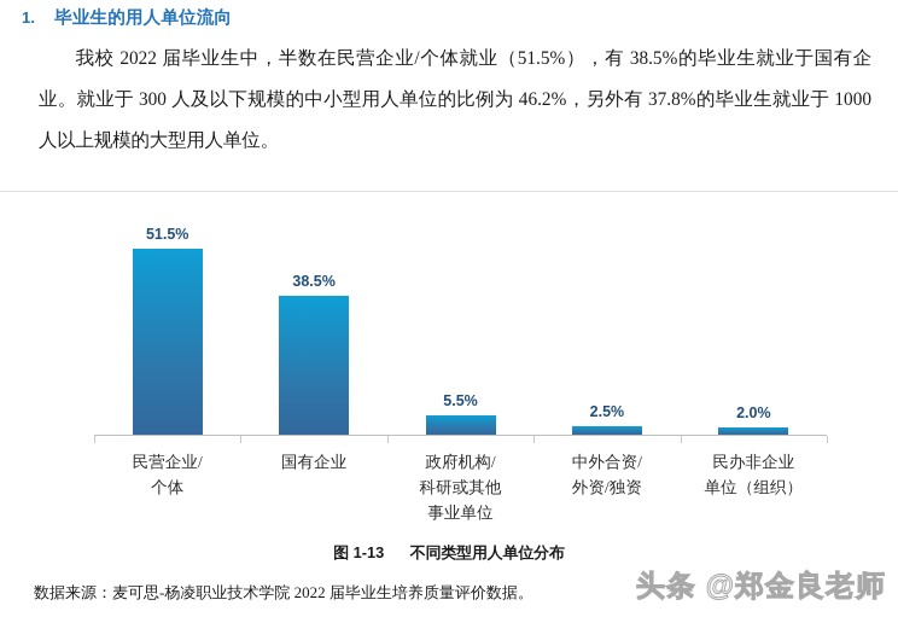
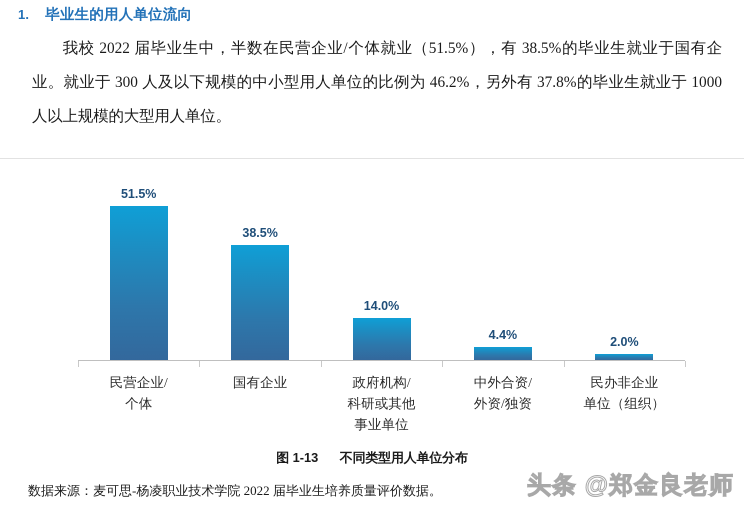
政府机构/ 科研或其他 事业单位: 5.5% -> 14.0%
中外合资/ 外资/独资: 2.5% -> 4.4%
